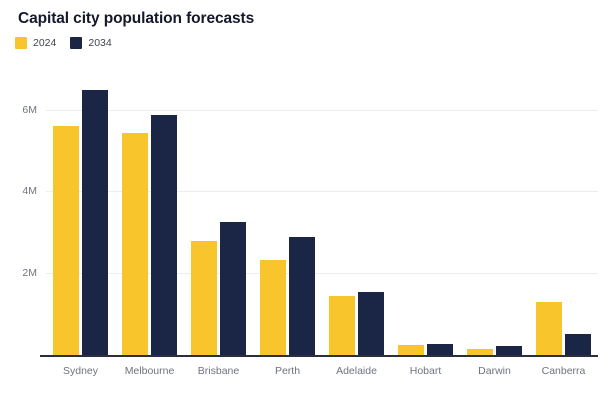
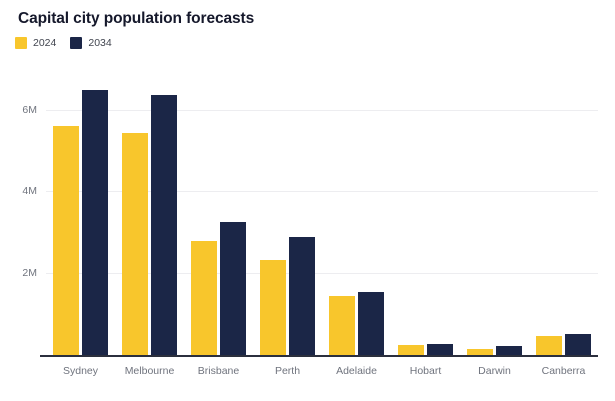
2034/Melbourne: 5.9M -> 6.4M
2024/Canberra: 1.3M -> 0.5M
